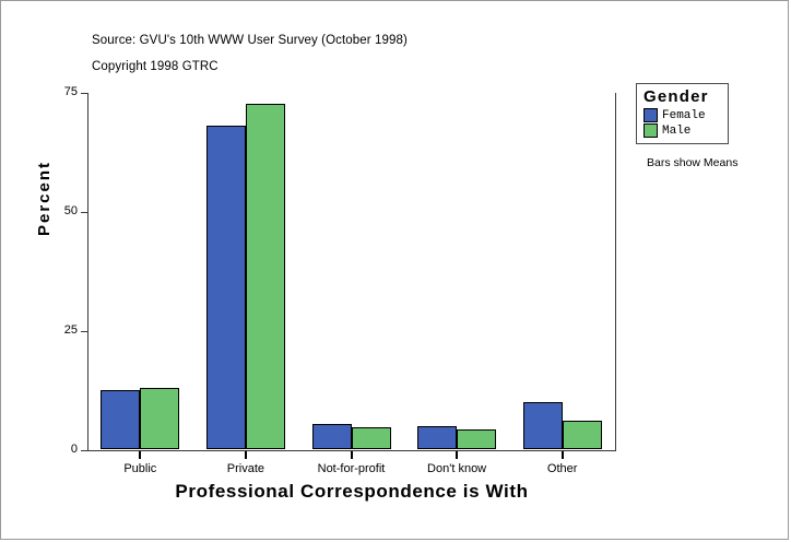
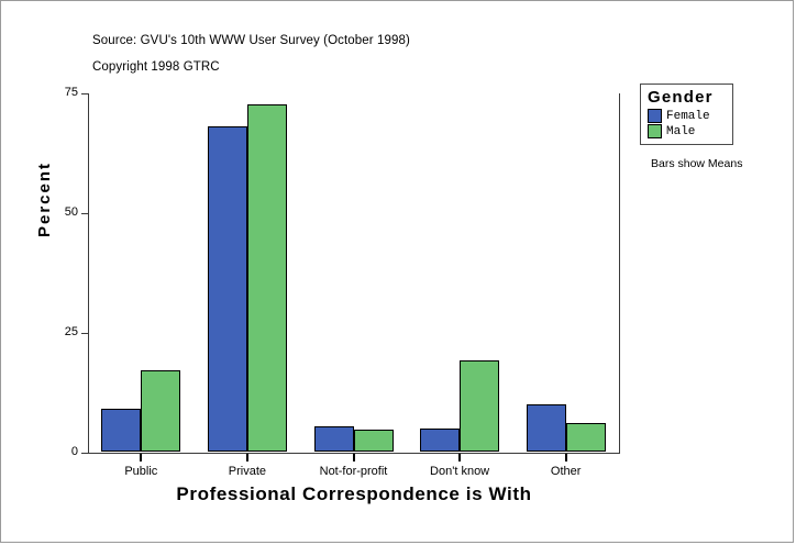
Female/Public: 12 -> 9
Male/Public: 13 -> 17
Male/Don't know: 4 -> 19
